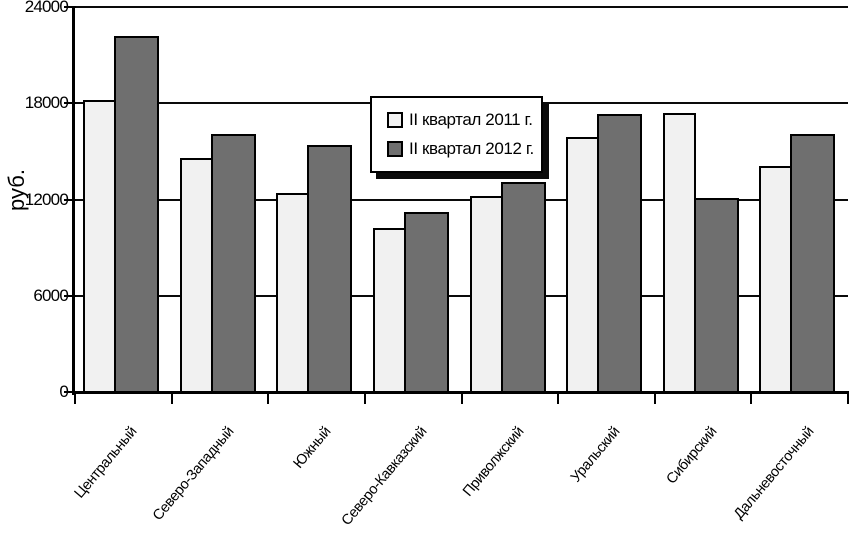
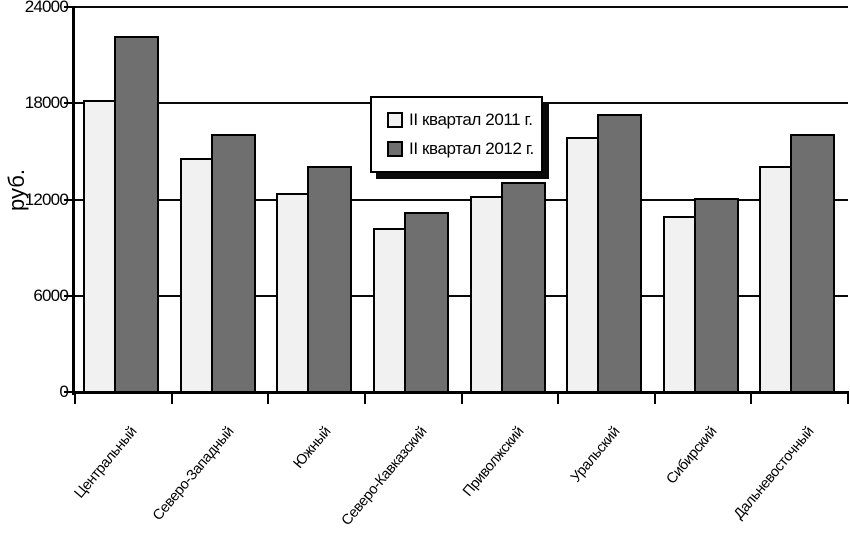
II квартал 2012 г./Южный: 15400 -> 14100
II квартал 2011 г./Сибирский: 17400 -> 11000
